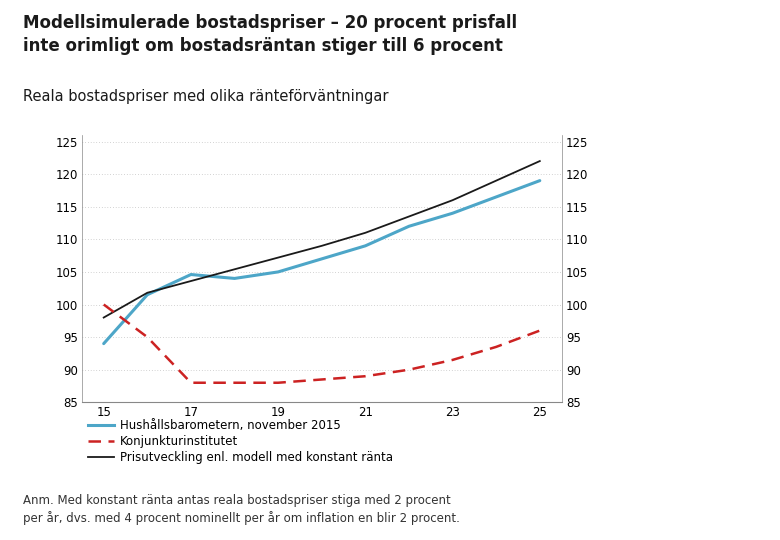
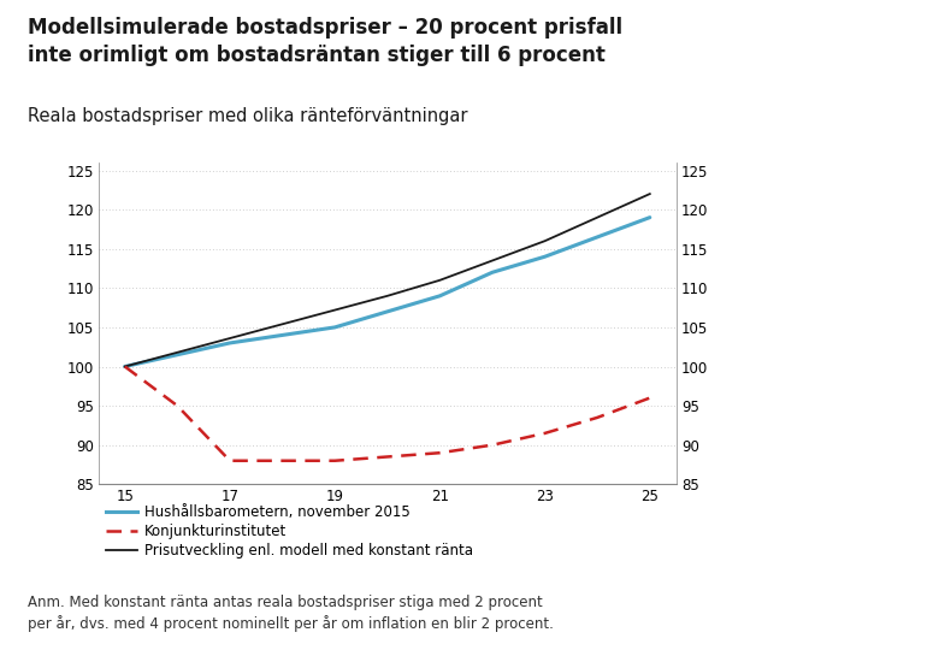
Hushållsbarometern, november 2015/15: 94.0 -> 100.0
Prisutveckling enl. modell med konstant ränta/15: 98.0 -> 100.0
Hushållsbarometern, november 2015/17: 104.6 -> 103.0
